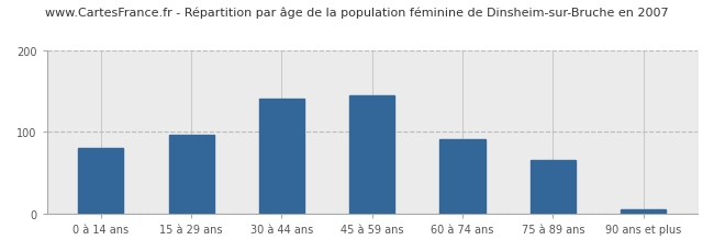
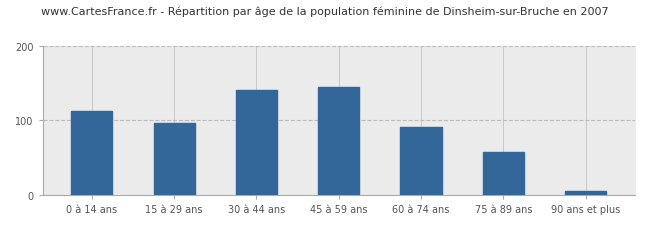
0 à 14 ans: 80 -> 113
75 à 89 ans: 66 -> 58
